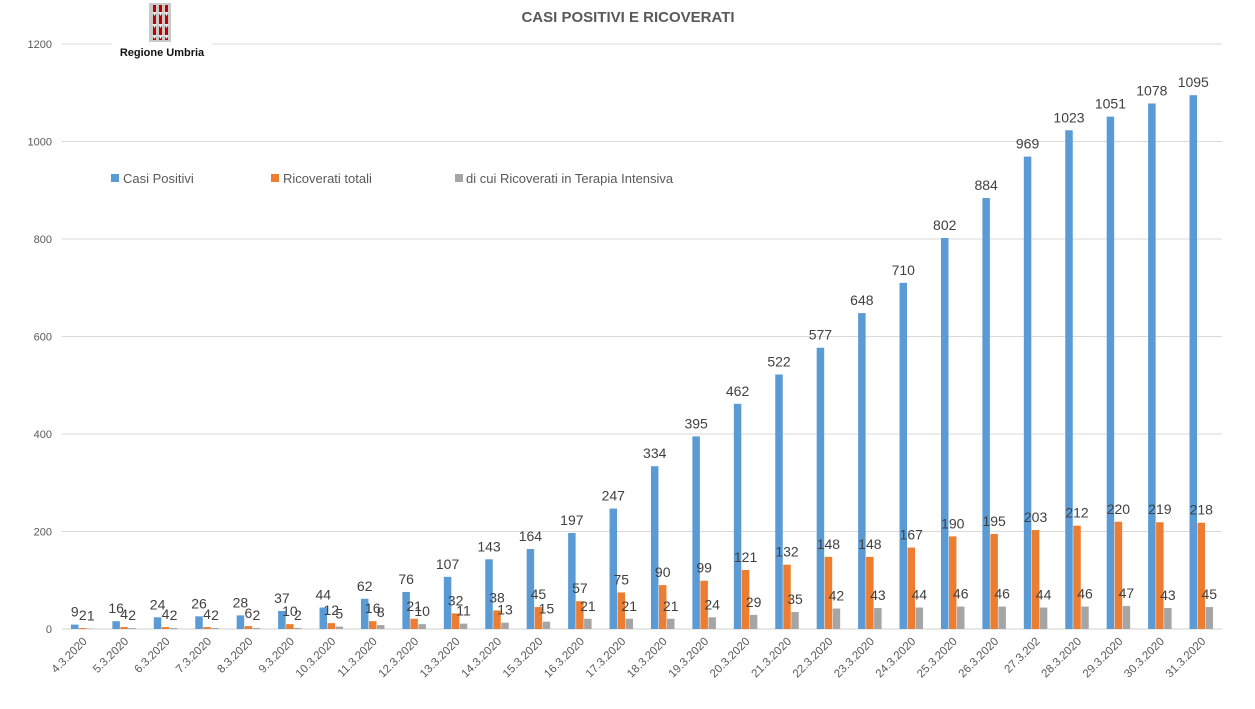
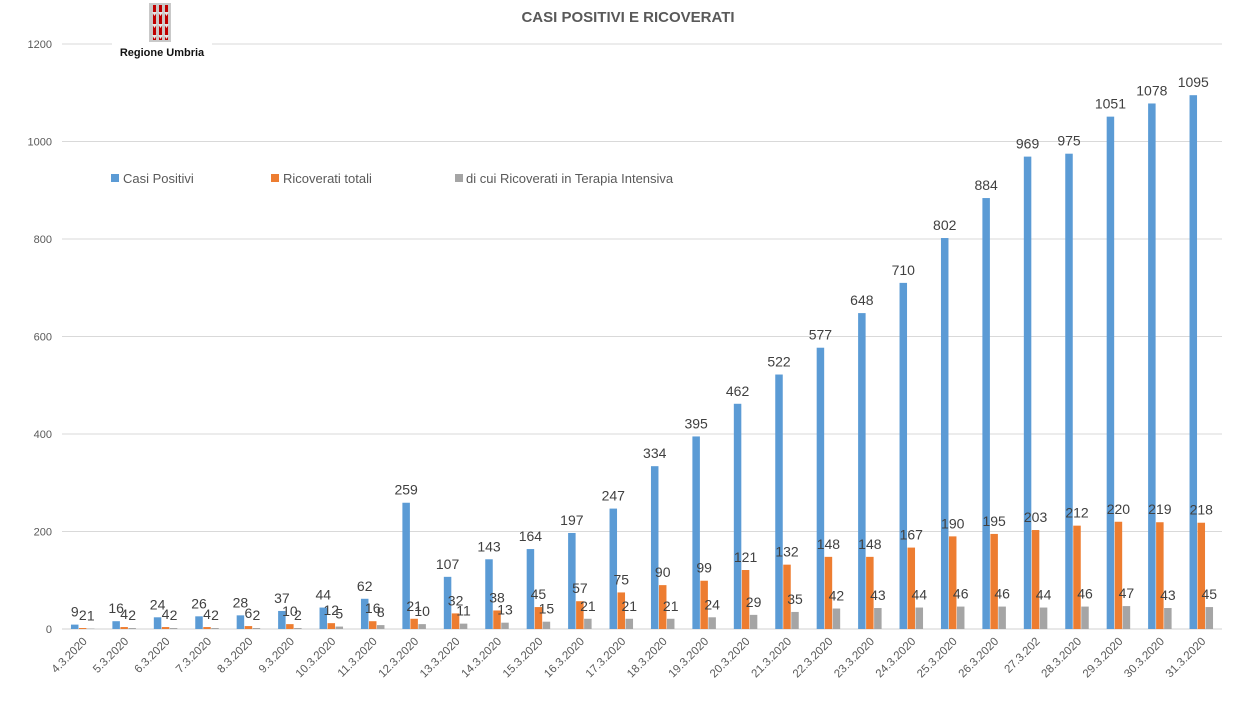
Casi Positivi/12.3.2020: 76 -> 259
Casi Positivi/28.3.2020: 1023 -> 975
